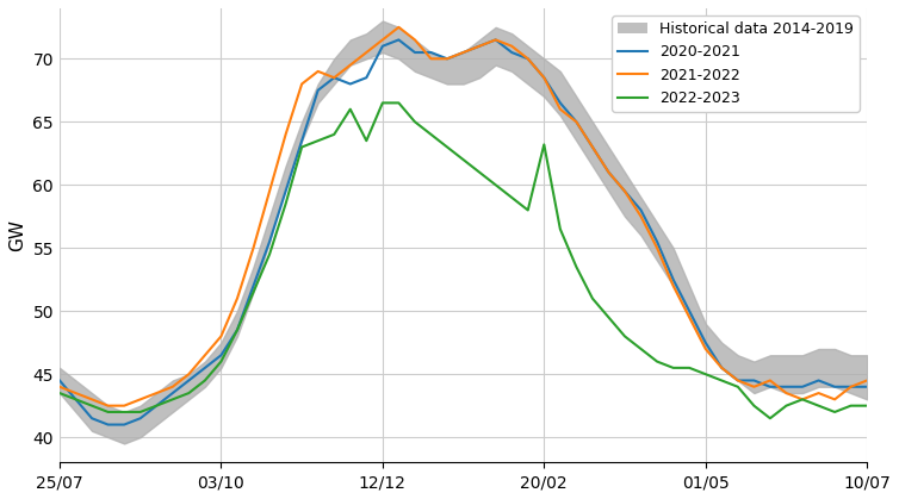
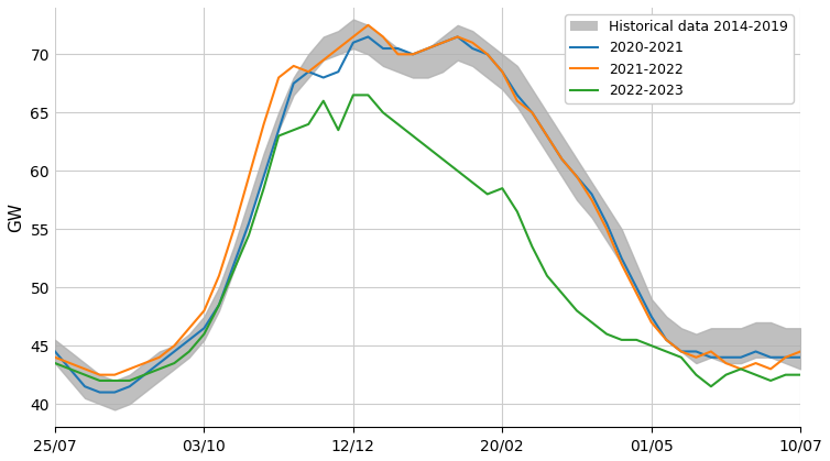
2022-2023/20/02: 63.2 -> 58.5
